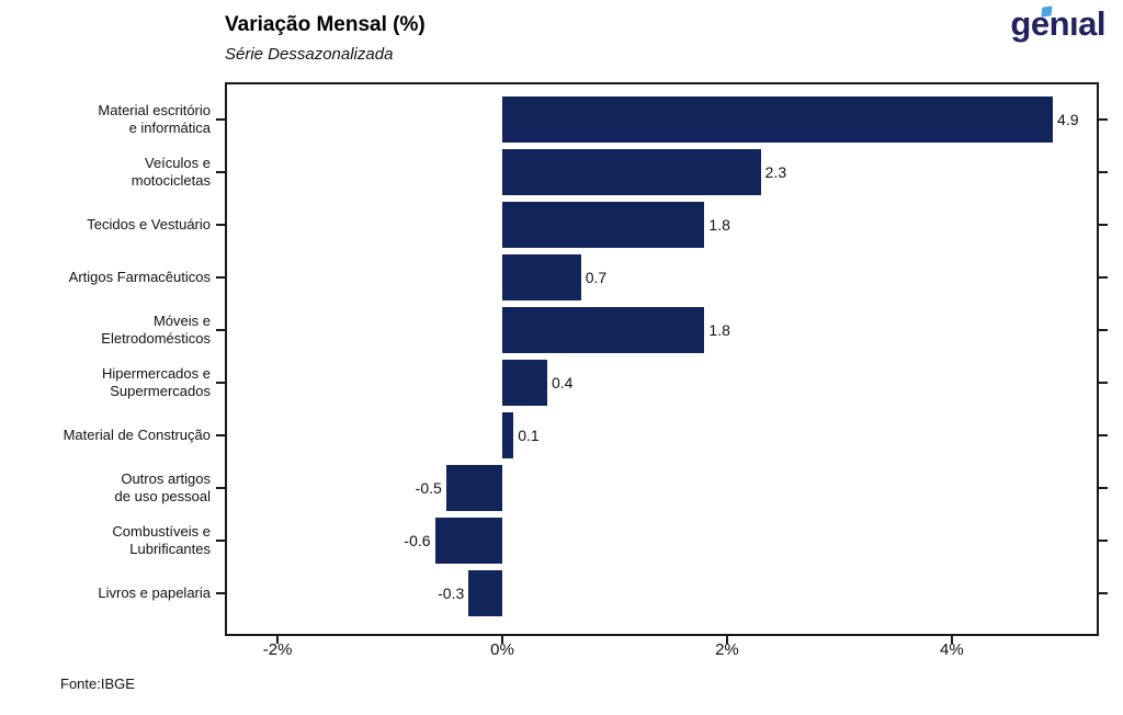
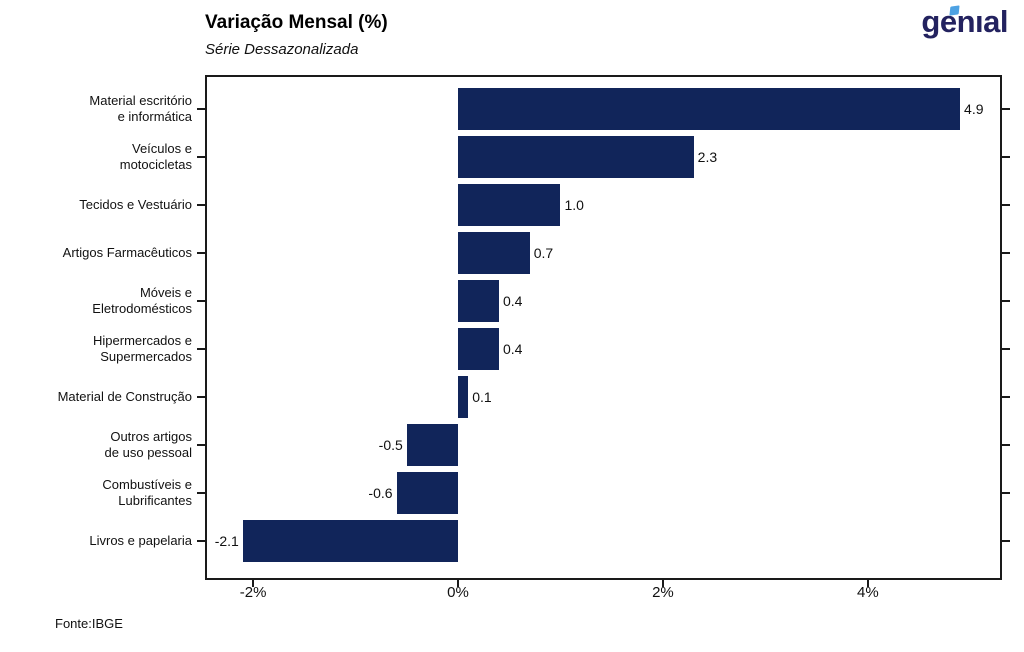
Tecidos e Vestuário: 1.8 -> 1.0
Móveis e Eletrodomésticos: 1.8 -> 0.4
Livros e papelaria: -0.3 -> -2.1
